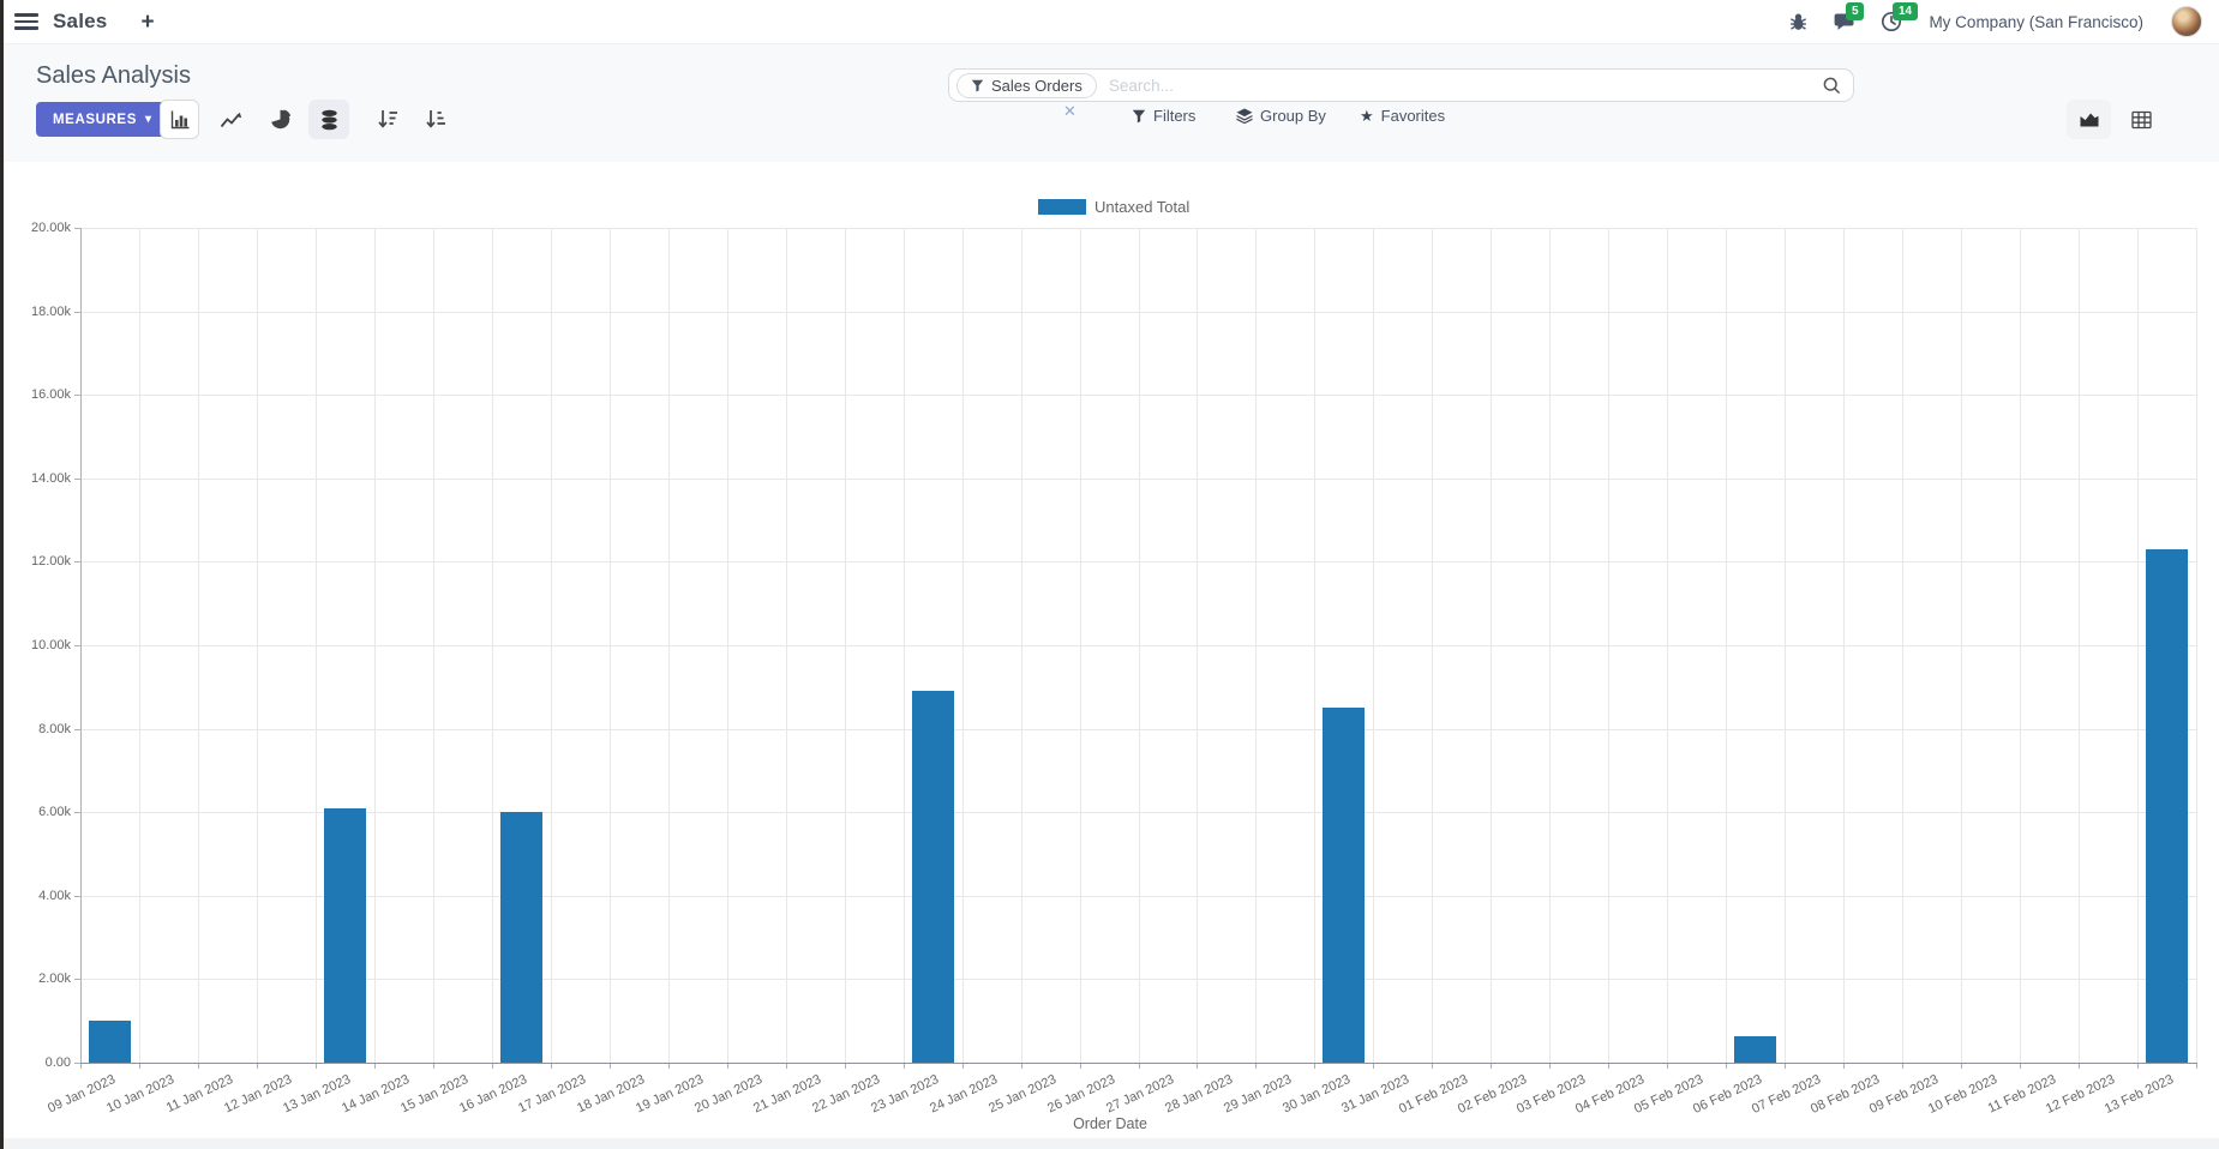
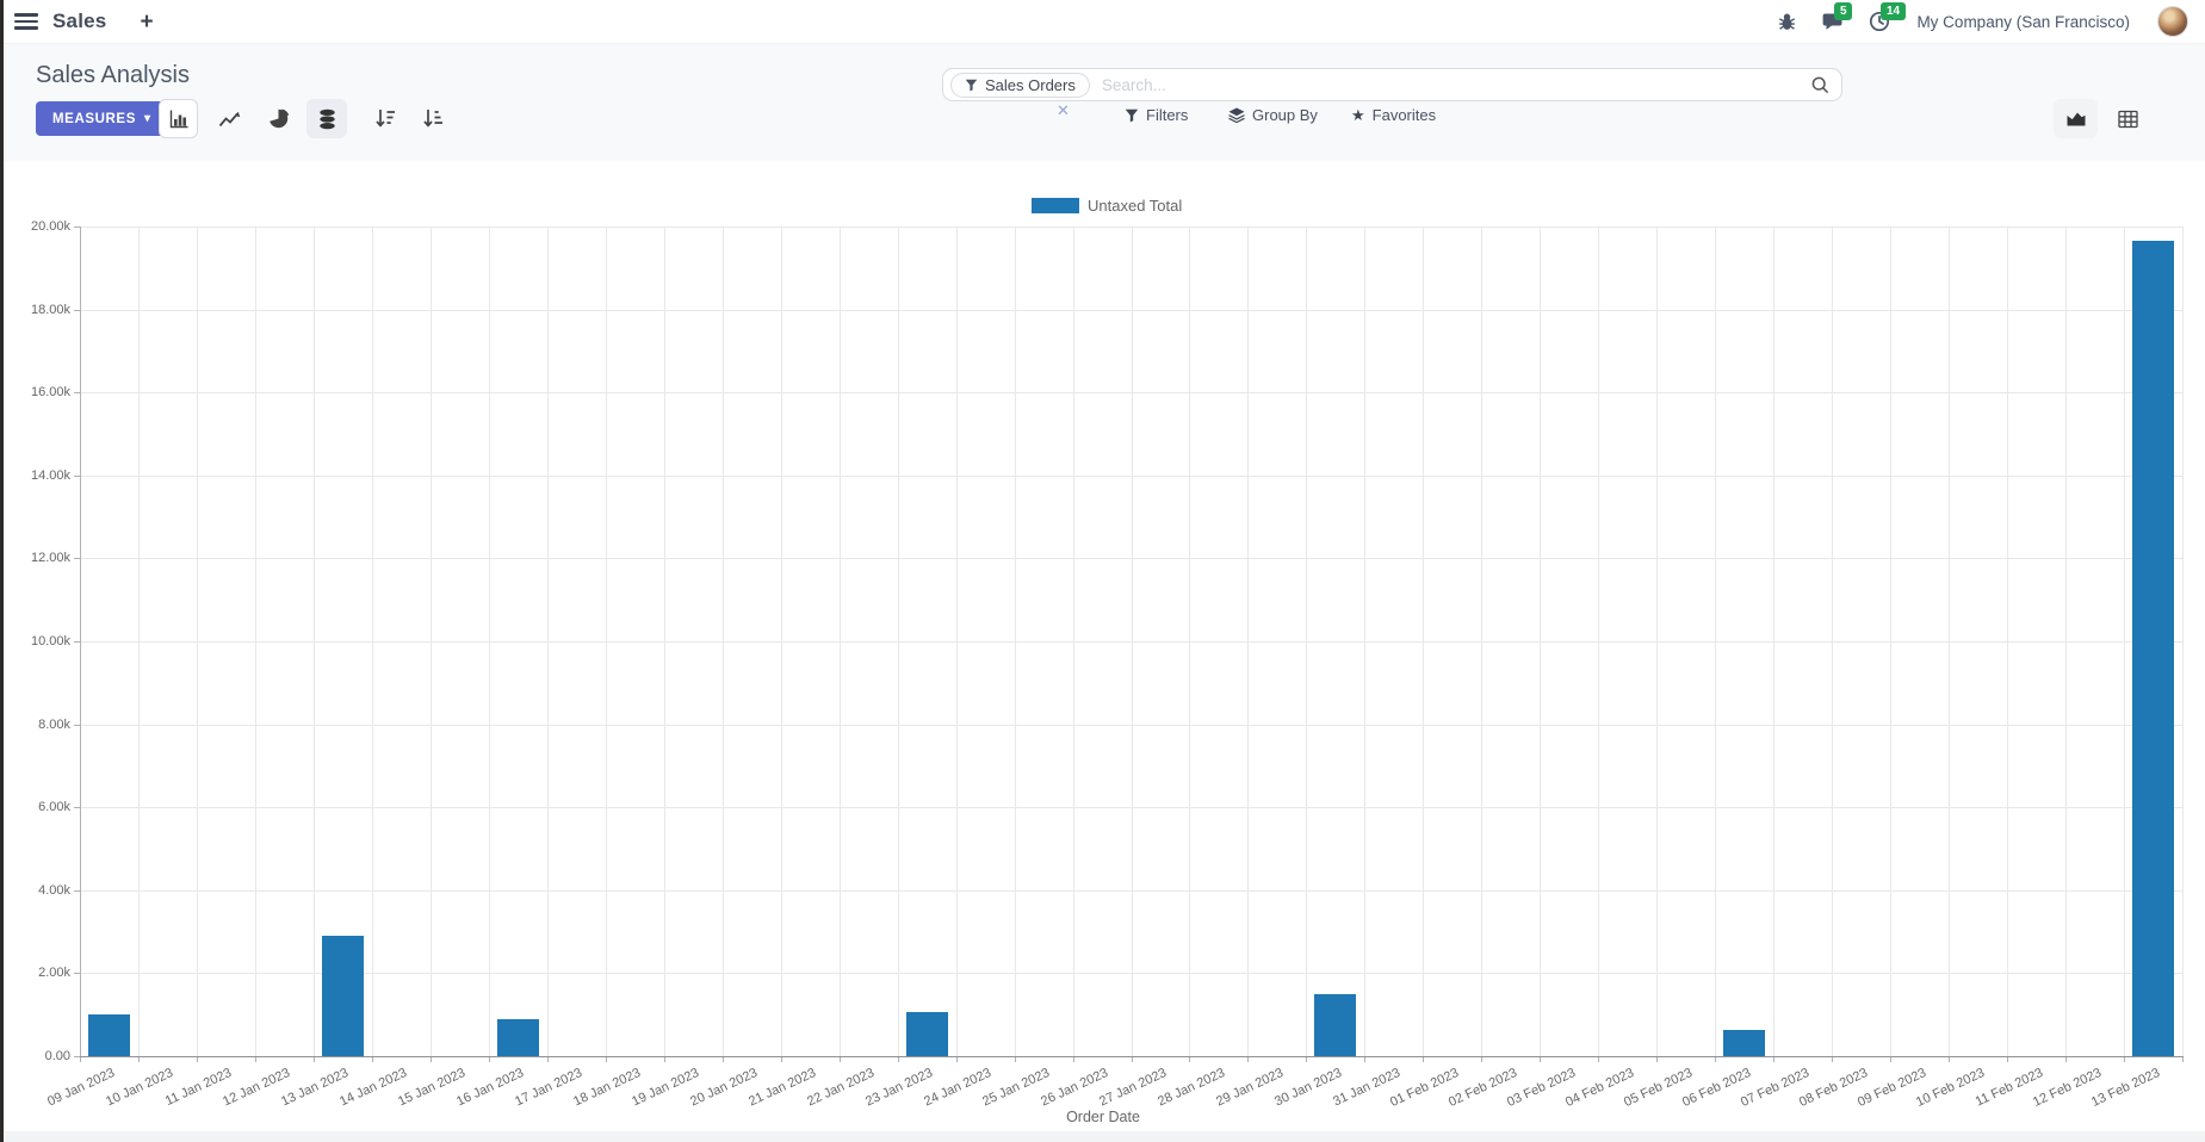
13 Jan 2023: 6.1k -> 2.9k
16 Jan 2023: 6.0k -> 0.9k
23 Jan 2023: 8.9k -> 1.0k
30 Jan 2023: 8.5k -> 1.5k
13 Feb 2023: 12.3k -> 19.6k
